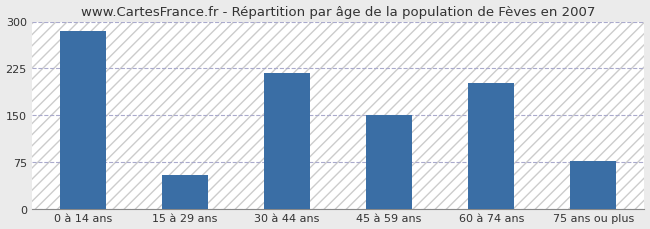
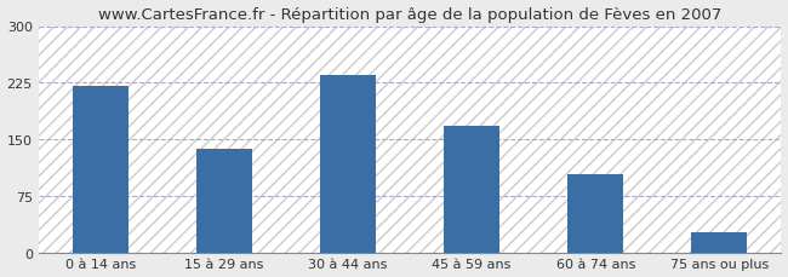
0 à 14 ans: 284 -> 220
15 à 29 ans: 54 -> 138
30 à 44 ans: 218 -> 235
45 à 59 ans: 150 -> 168
60 à 74 ans: 202 -> 103
75 ans ou plus: 76 -> 26
